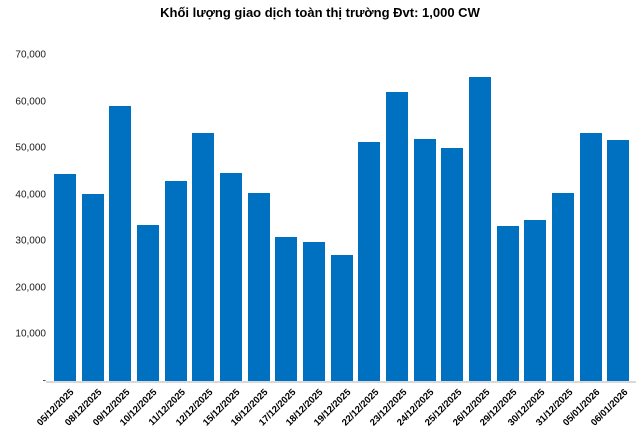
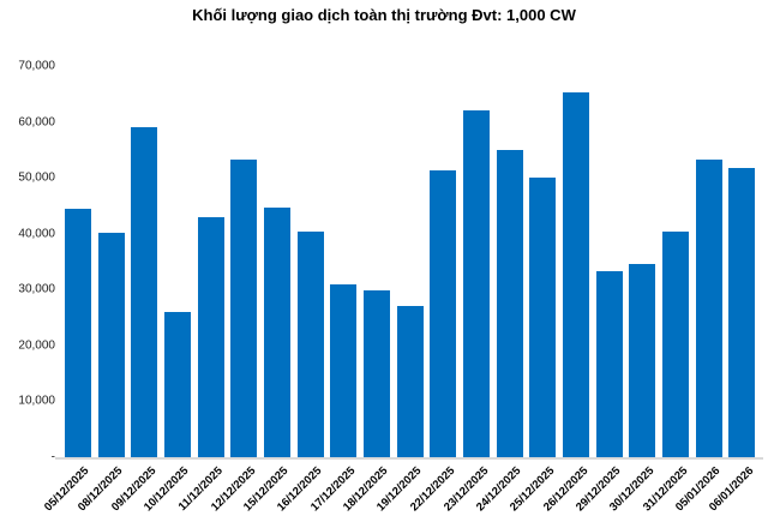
10/12/2025: 34000 -> 26000
24/12/2025: 52000 -> 55000
